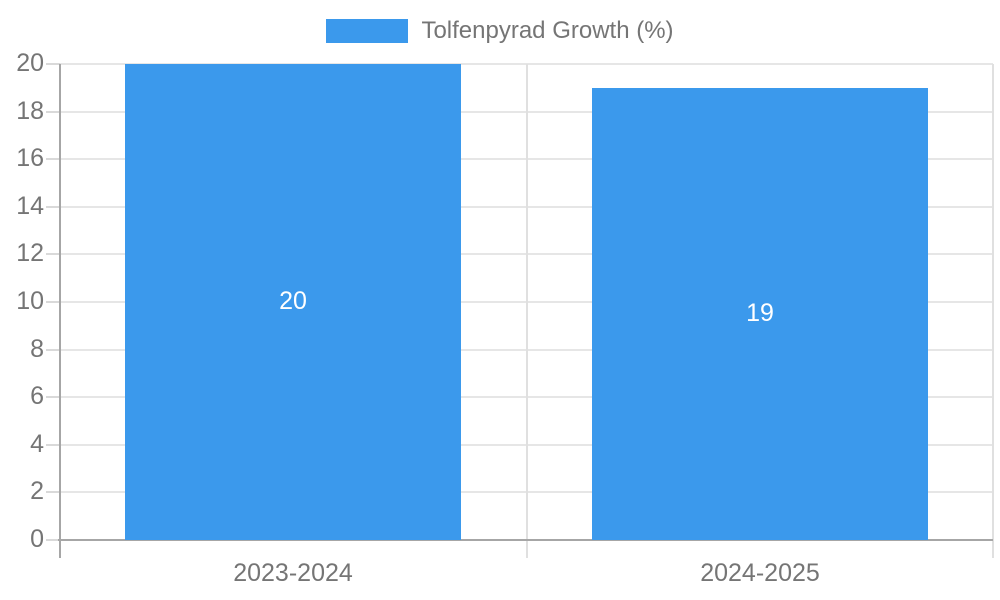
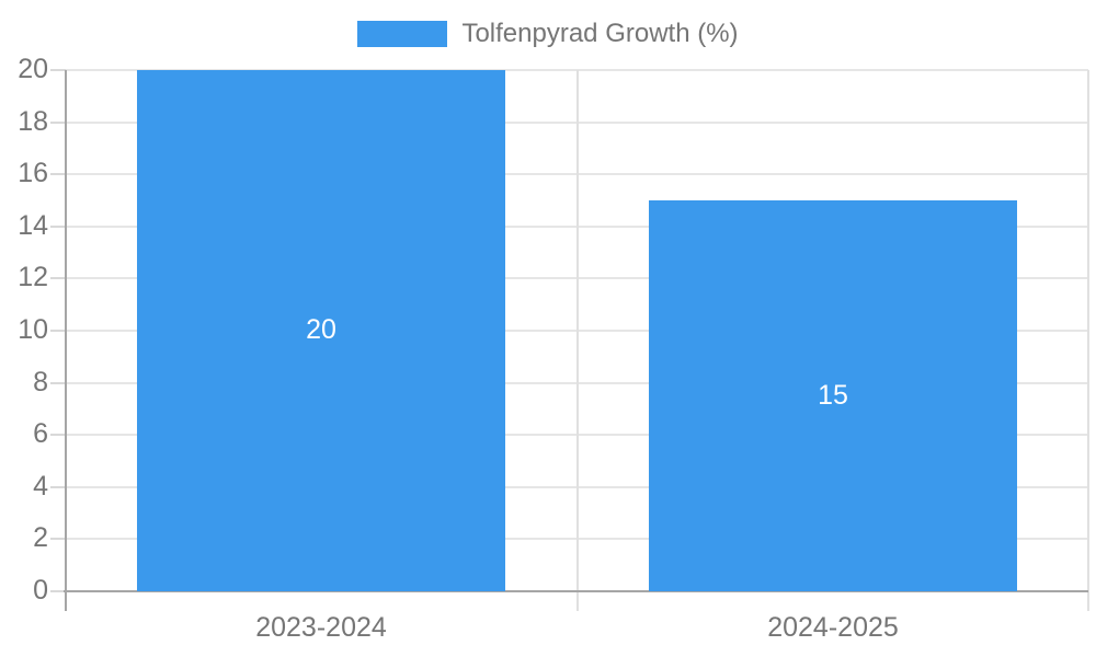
2024-2025: 19 -> 15
